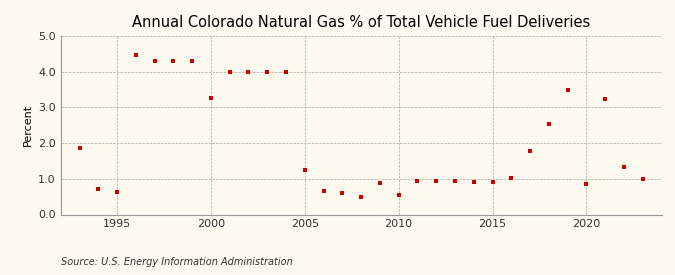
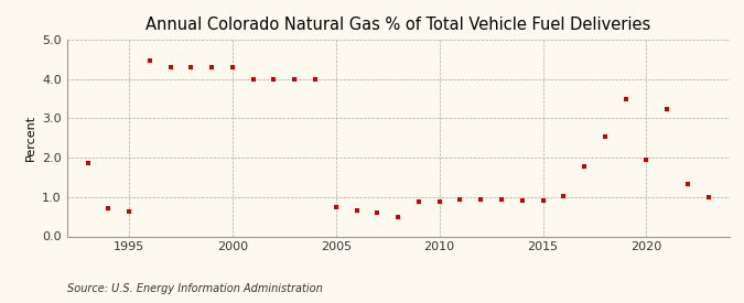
2000: 3.25 -> 4.30
2005: 1.25 -> 0.73
2010: 0.55 -> 0.87
2020: 0.85 -> 1.95
